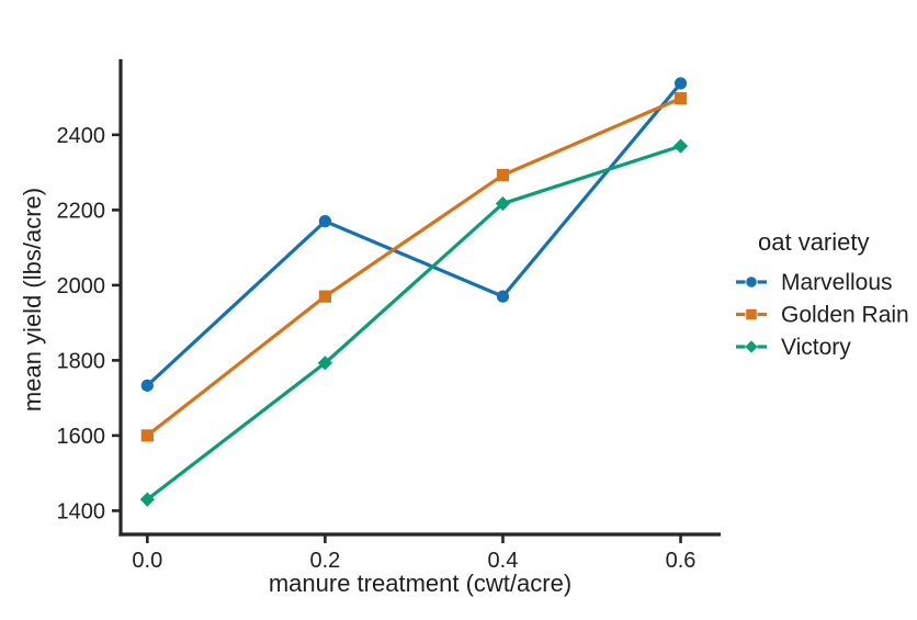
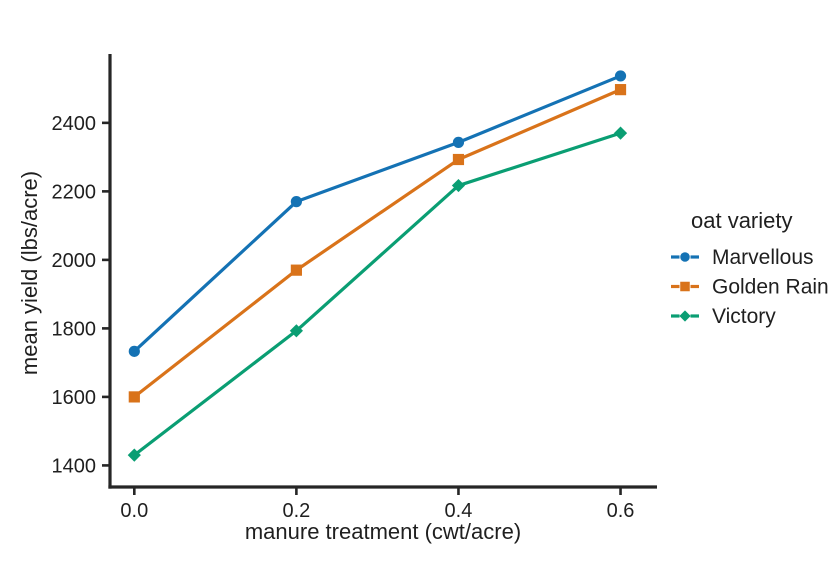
Marvellous/0.4: 1970 -> 2340
